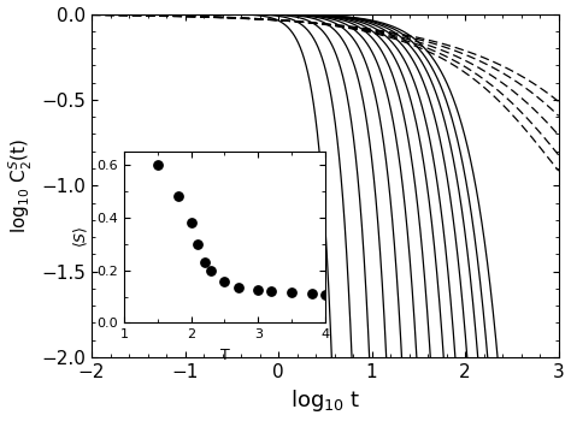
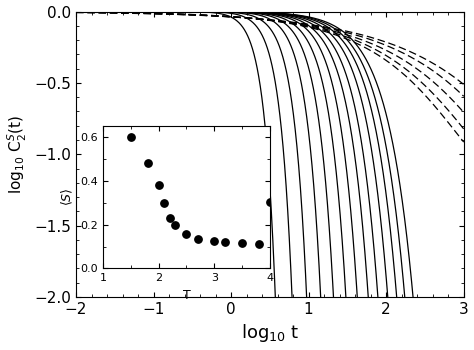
4: 0.105 -> 0.305
